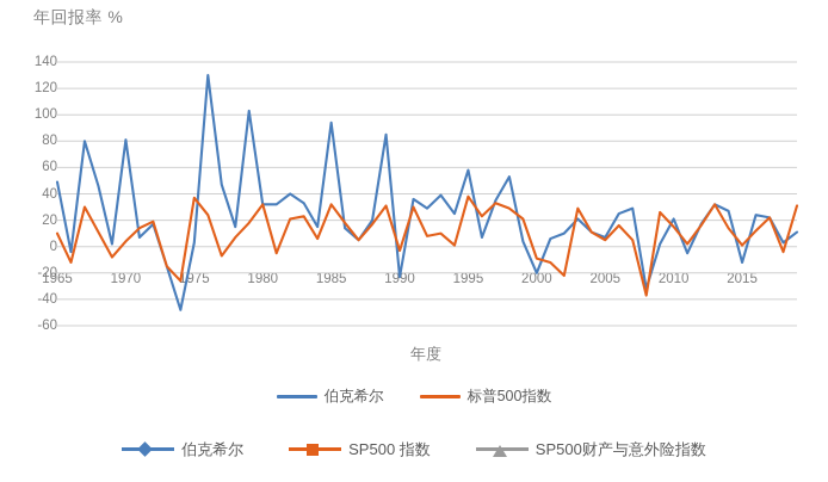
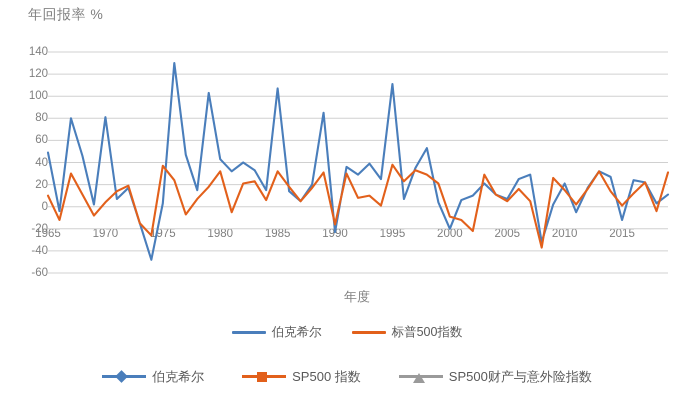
伯克希尔/1980: 32 -> 43
伯克希尔/1985: 94 -> 107
标普500指数/1990: -3 -> -16
伯克希尔/1995: 58 -> 111
